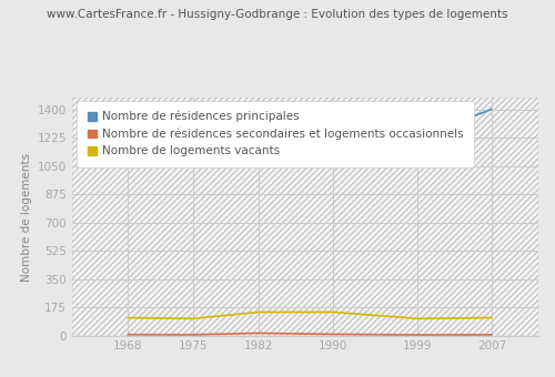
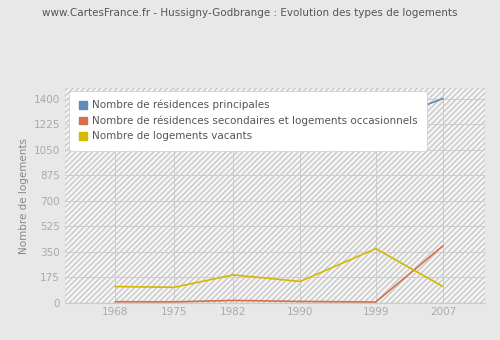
Nombre de logements vacants/1982: 140 -> 190
Nombre de logements vacants/1999: 100 -> 370
Nombre de résidences secondaires et logements occasionnels/2007: 0 -> 390
